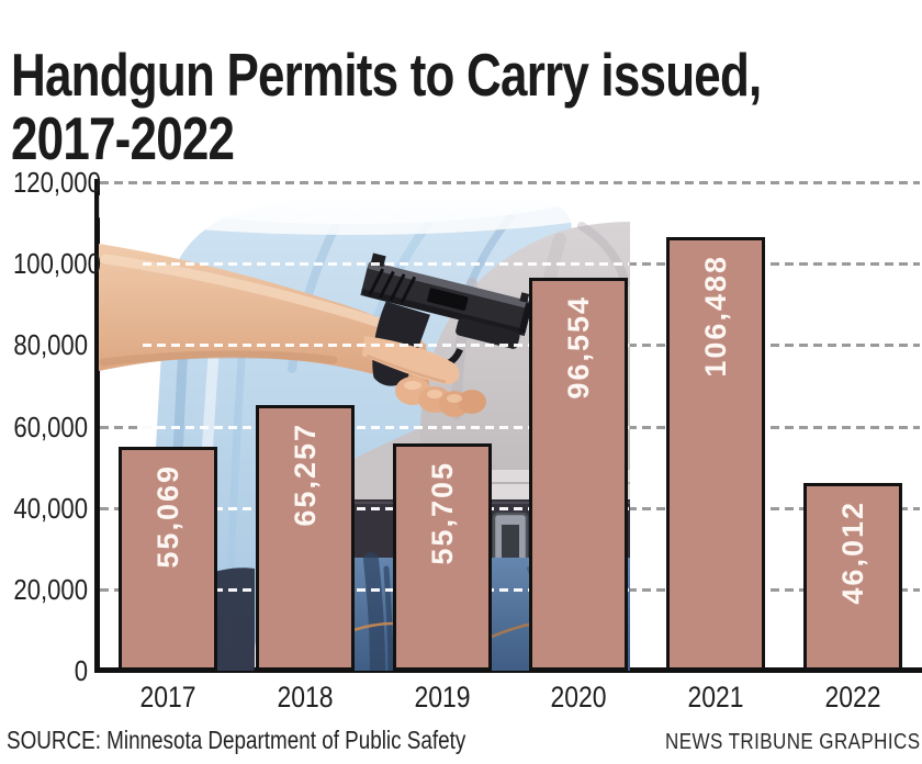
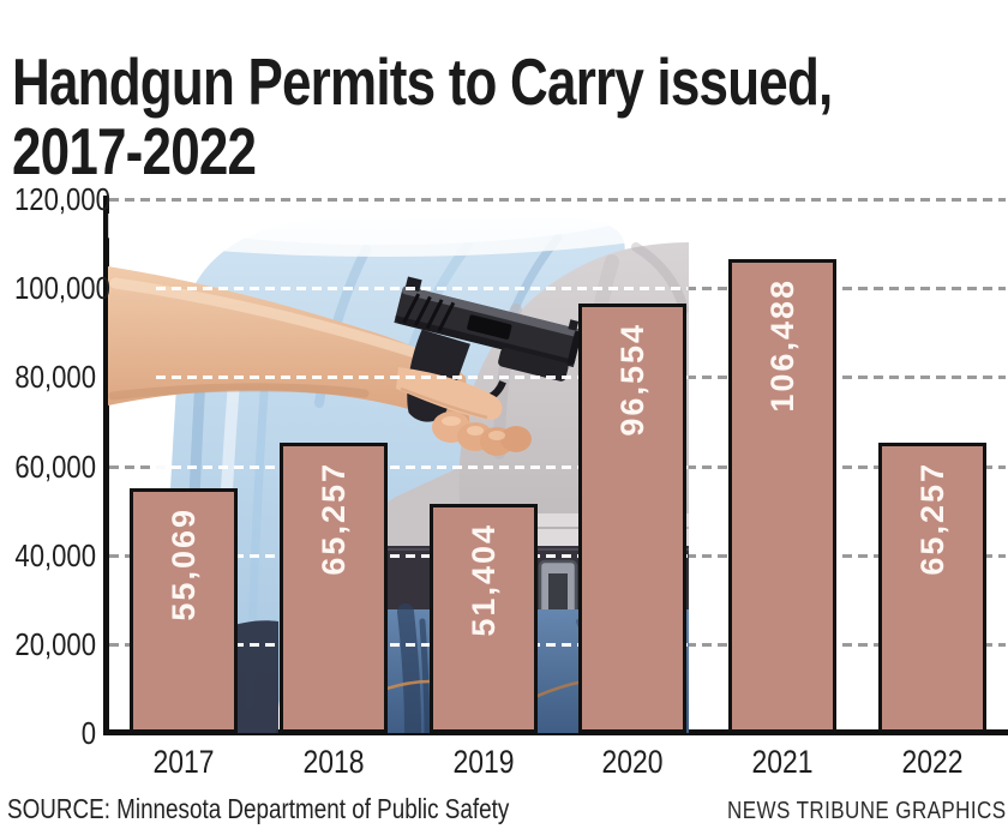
2019: 55,705 -> 51,404
2022: 46,012 -> 65,257
